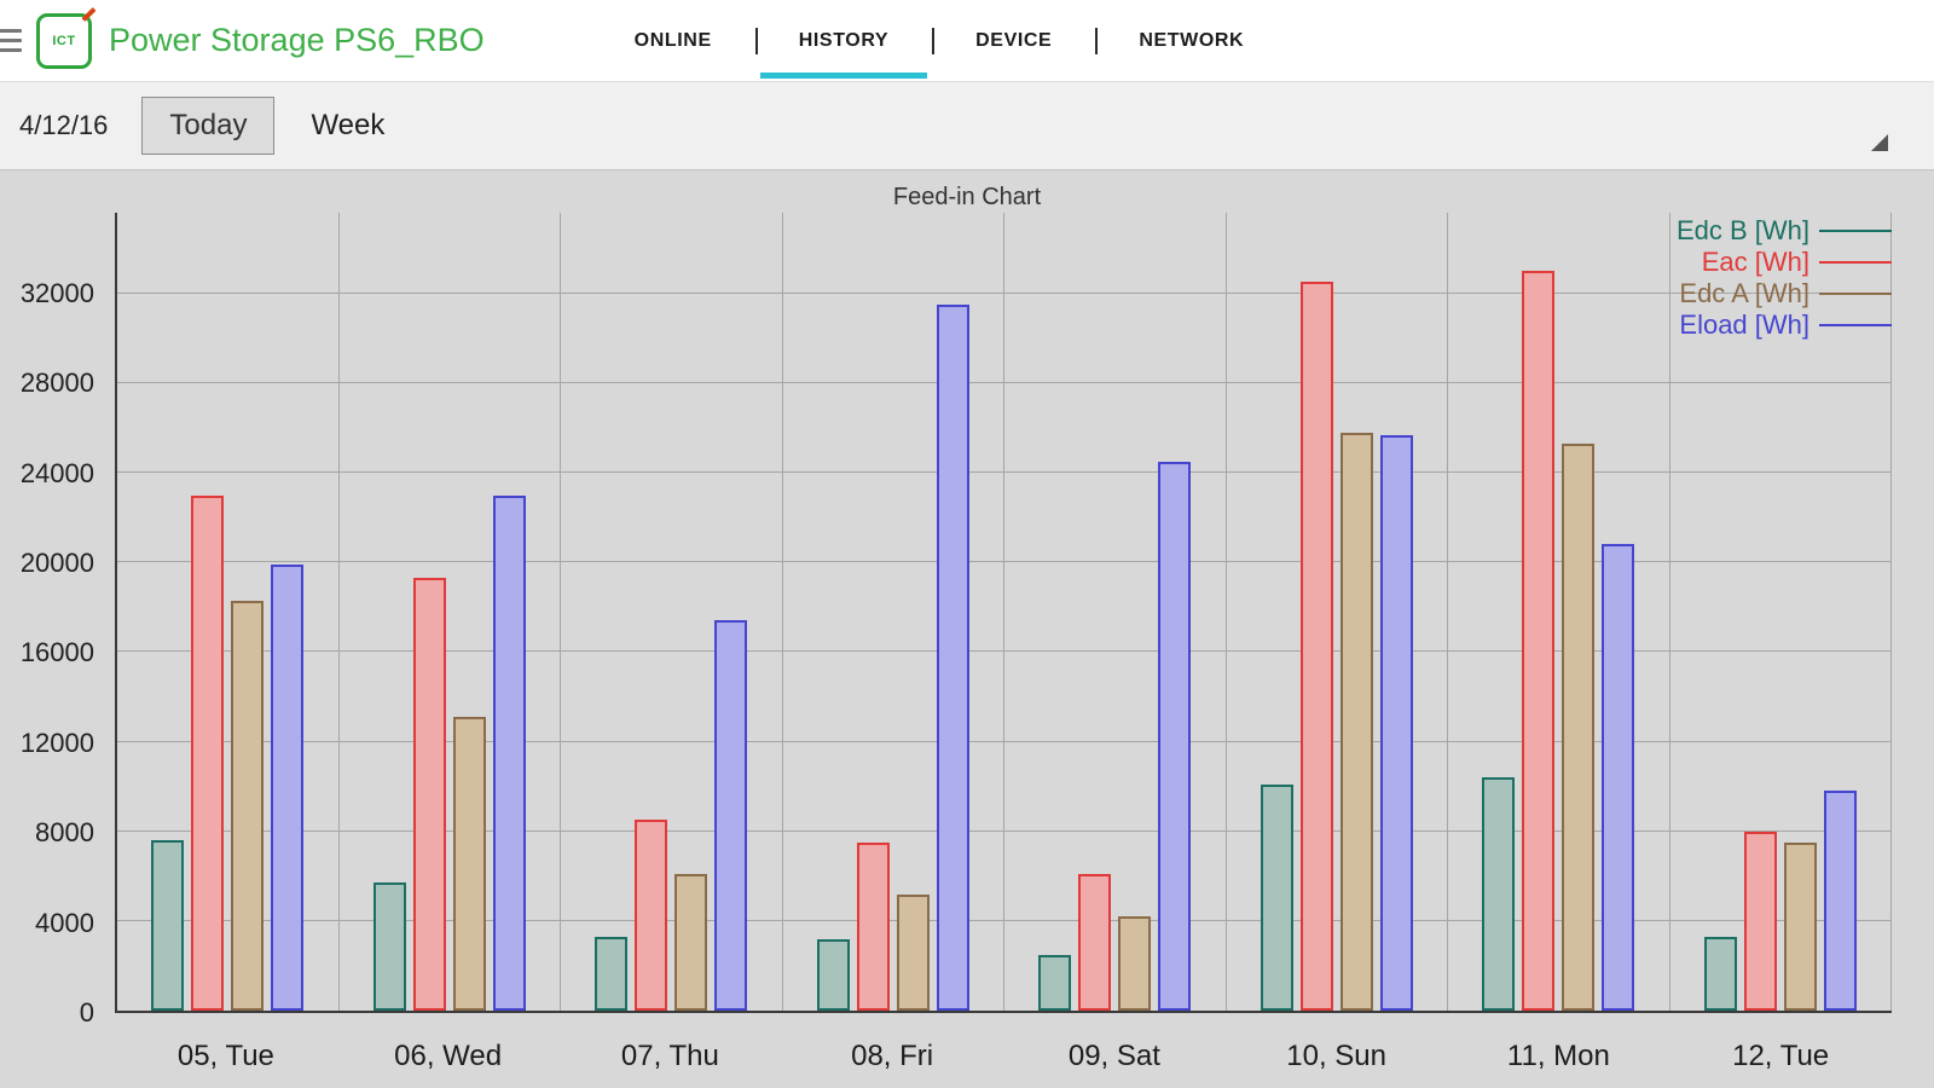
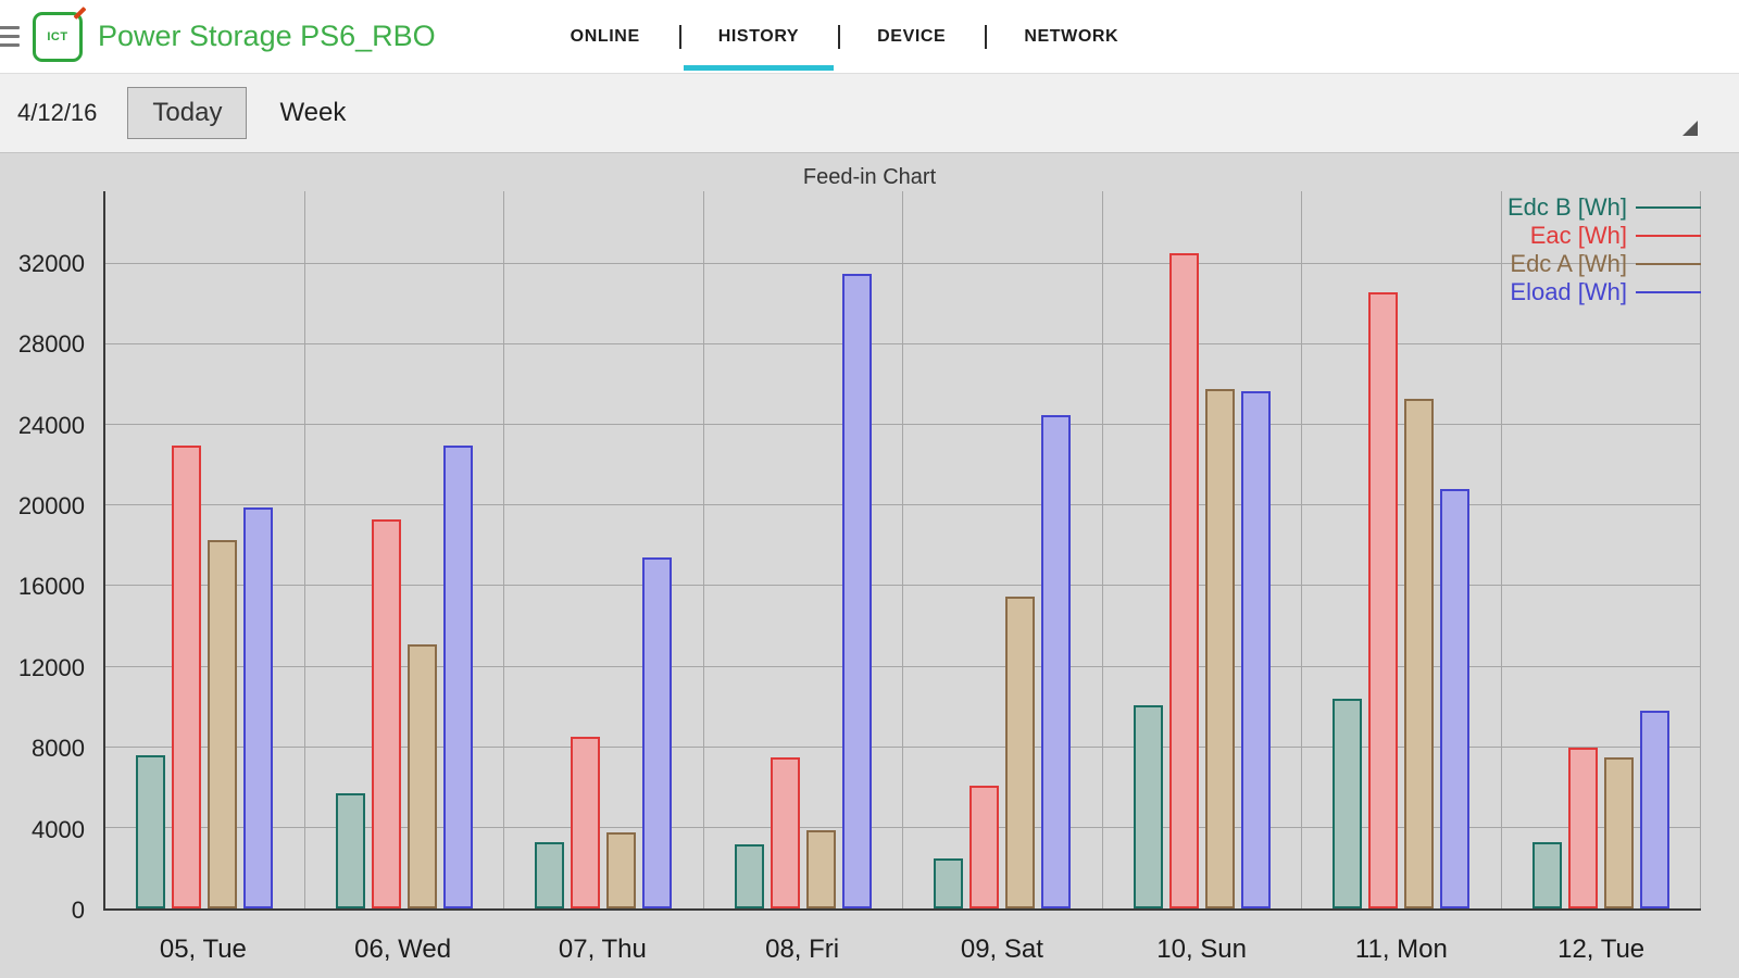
Edc A [Wh]/07, Thu: 6100 -> 3800
Edc A [Wh]/08, Fri: 5200 -> 3900
Edc A [Wh]/09, Sat: 4200 -> 15500
Eac [Wh]/11, Mon: 33000 -> 30600
